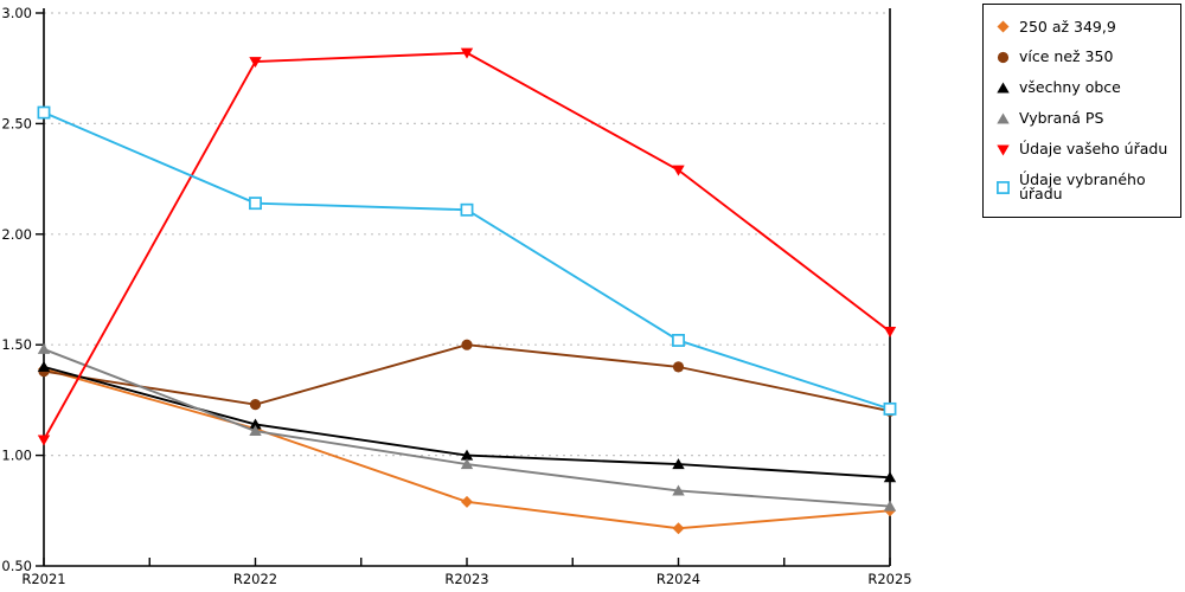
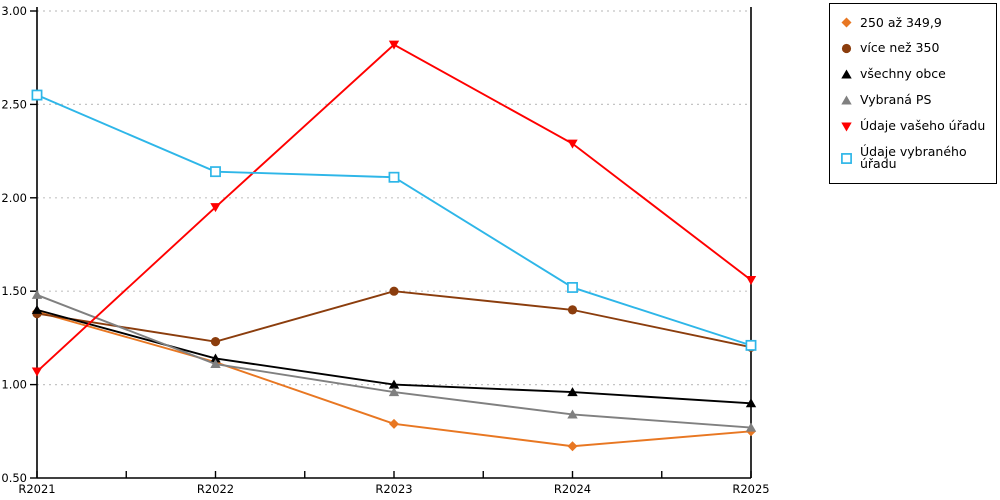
Údaje vašeho úřadu/R2022: 2.78 -> 1.95
